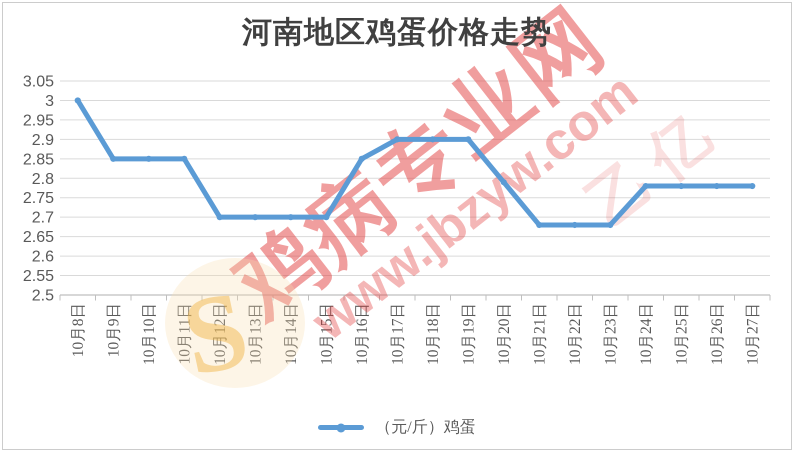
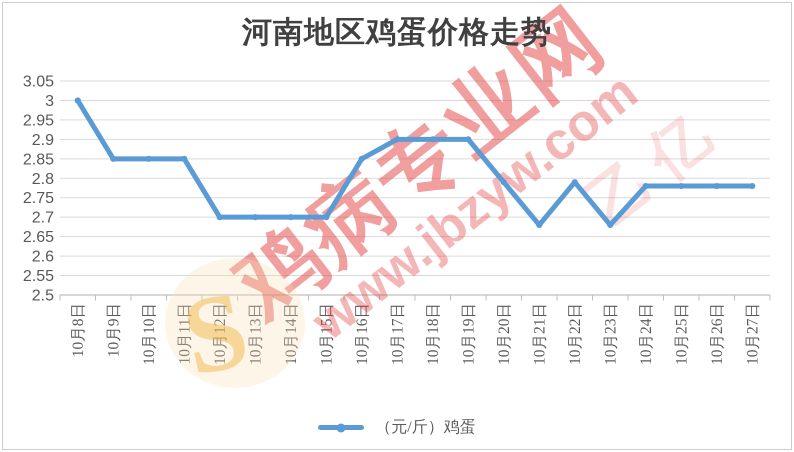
10月22日: 2.68 -> 2.79
